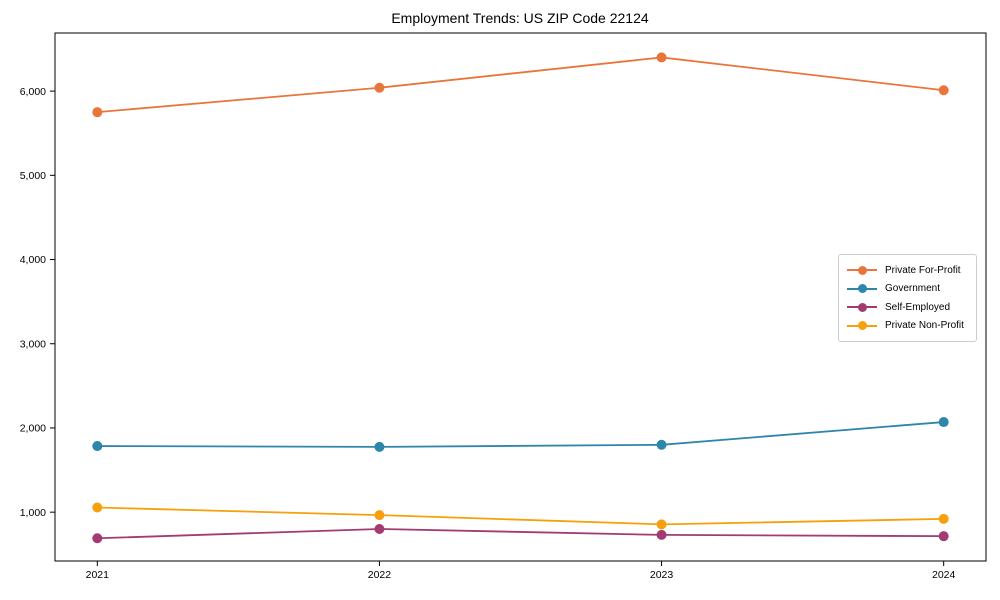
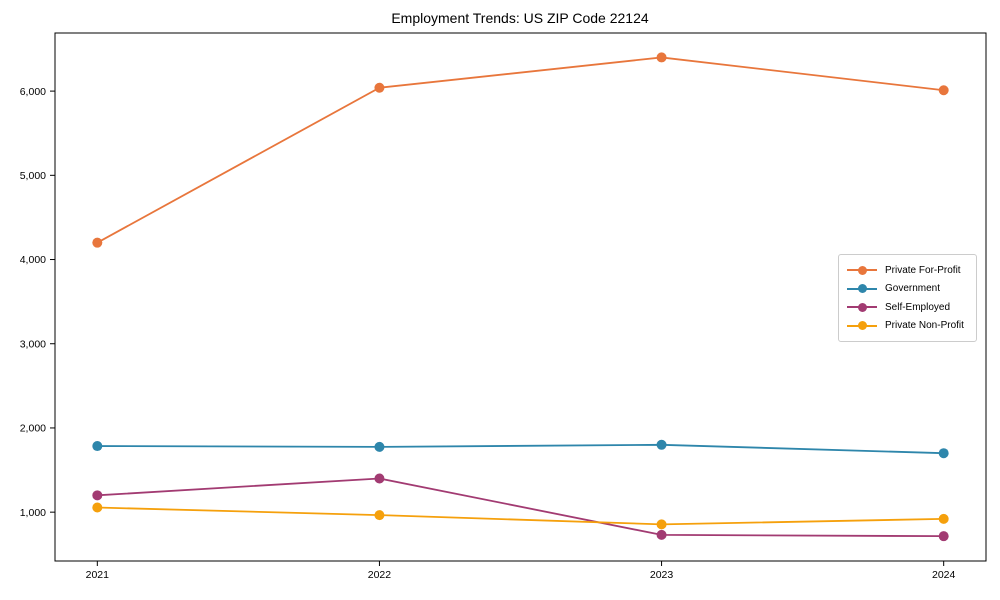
Private For-Profit/2021: 5800 -> 4200
Self-Employed/2021: 700 -> 1200
Self-Employed/2022: 800 -> 1400
Government/2024: 2100 -> 1700
